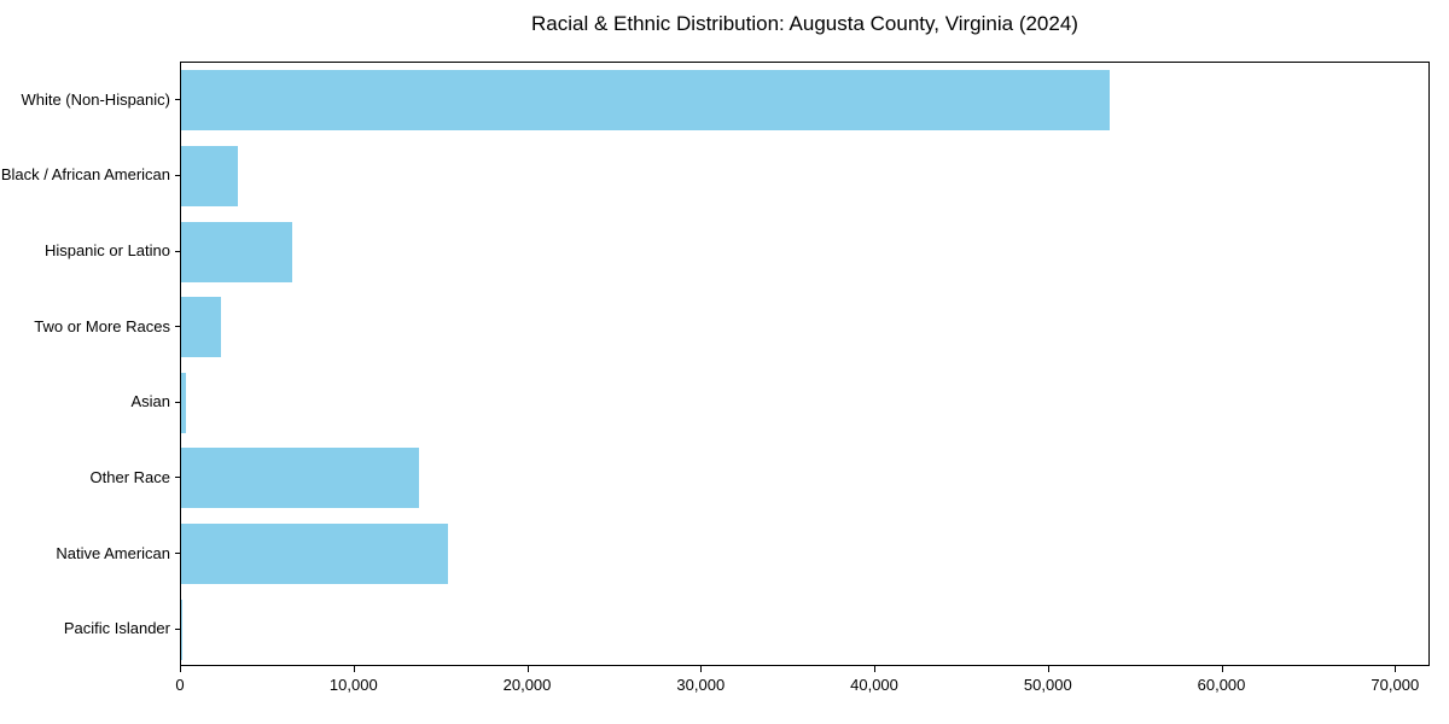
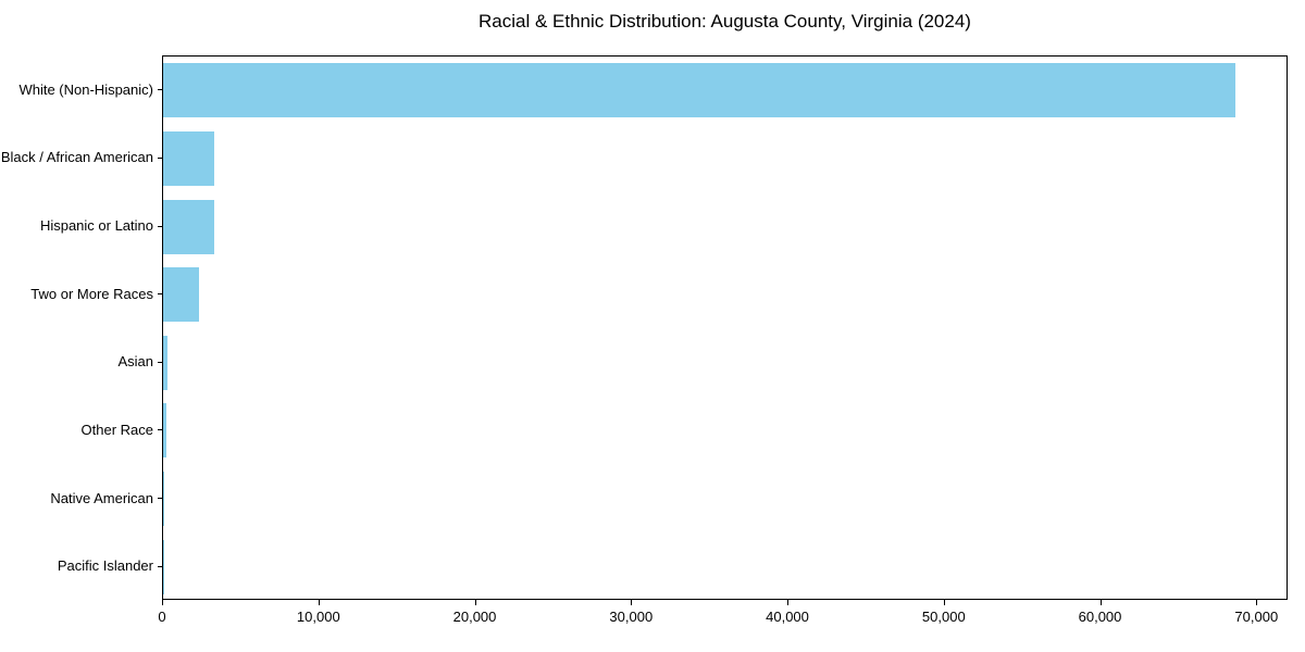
White (Non-Hispanic): 53500 -> 68600
Hispanic or Latino: 6400 -> 3200
Other Race: 13700 -> 200
Native American: 15400 -> 100
